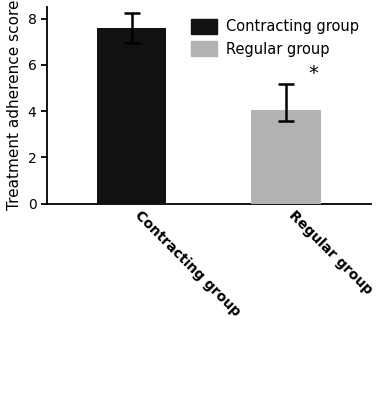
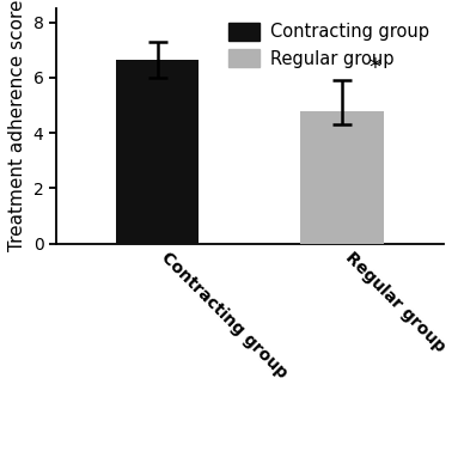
Contracting group: 7.60 -> 6.65
Regular group: 4.05 -> 4.80
